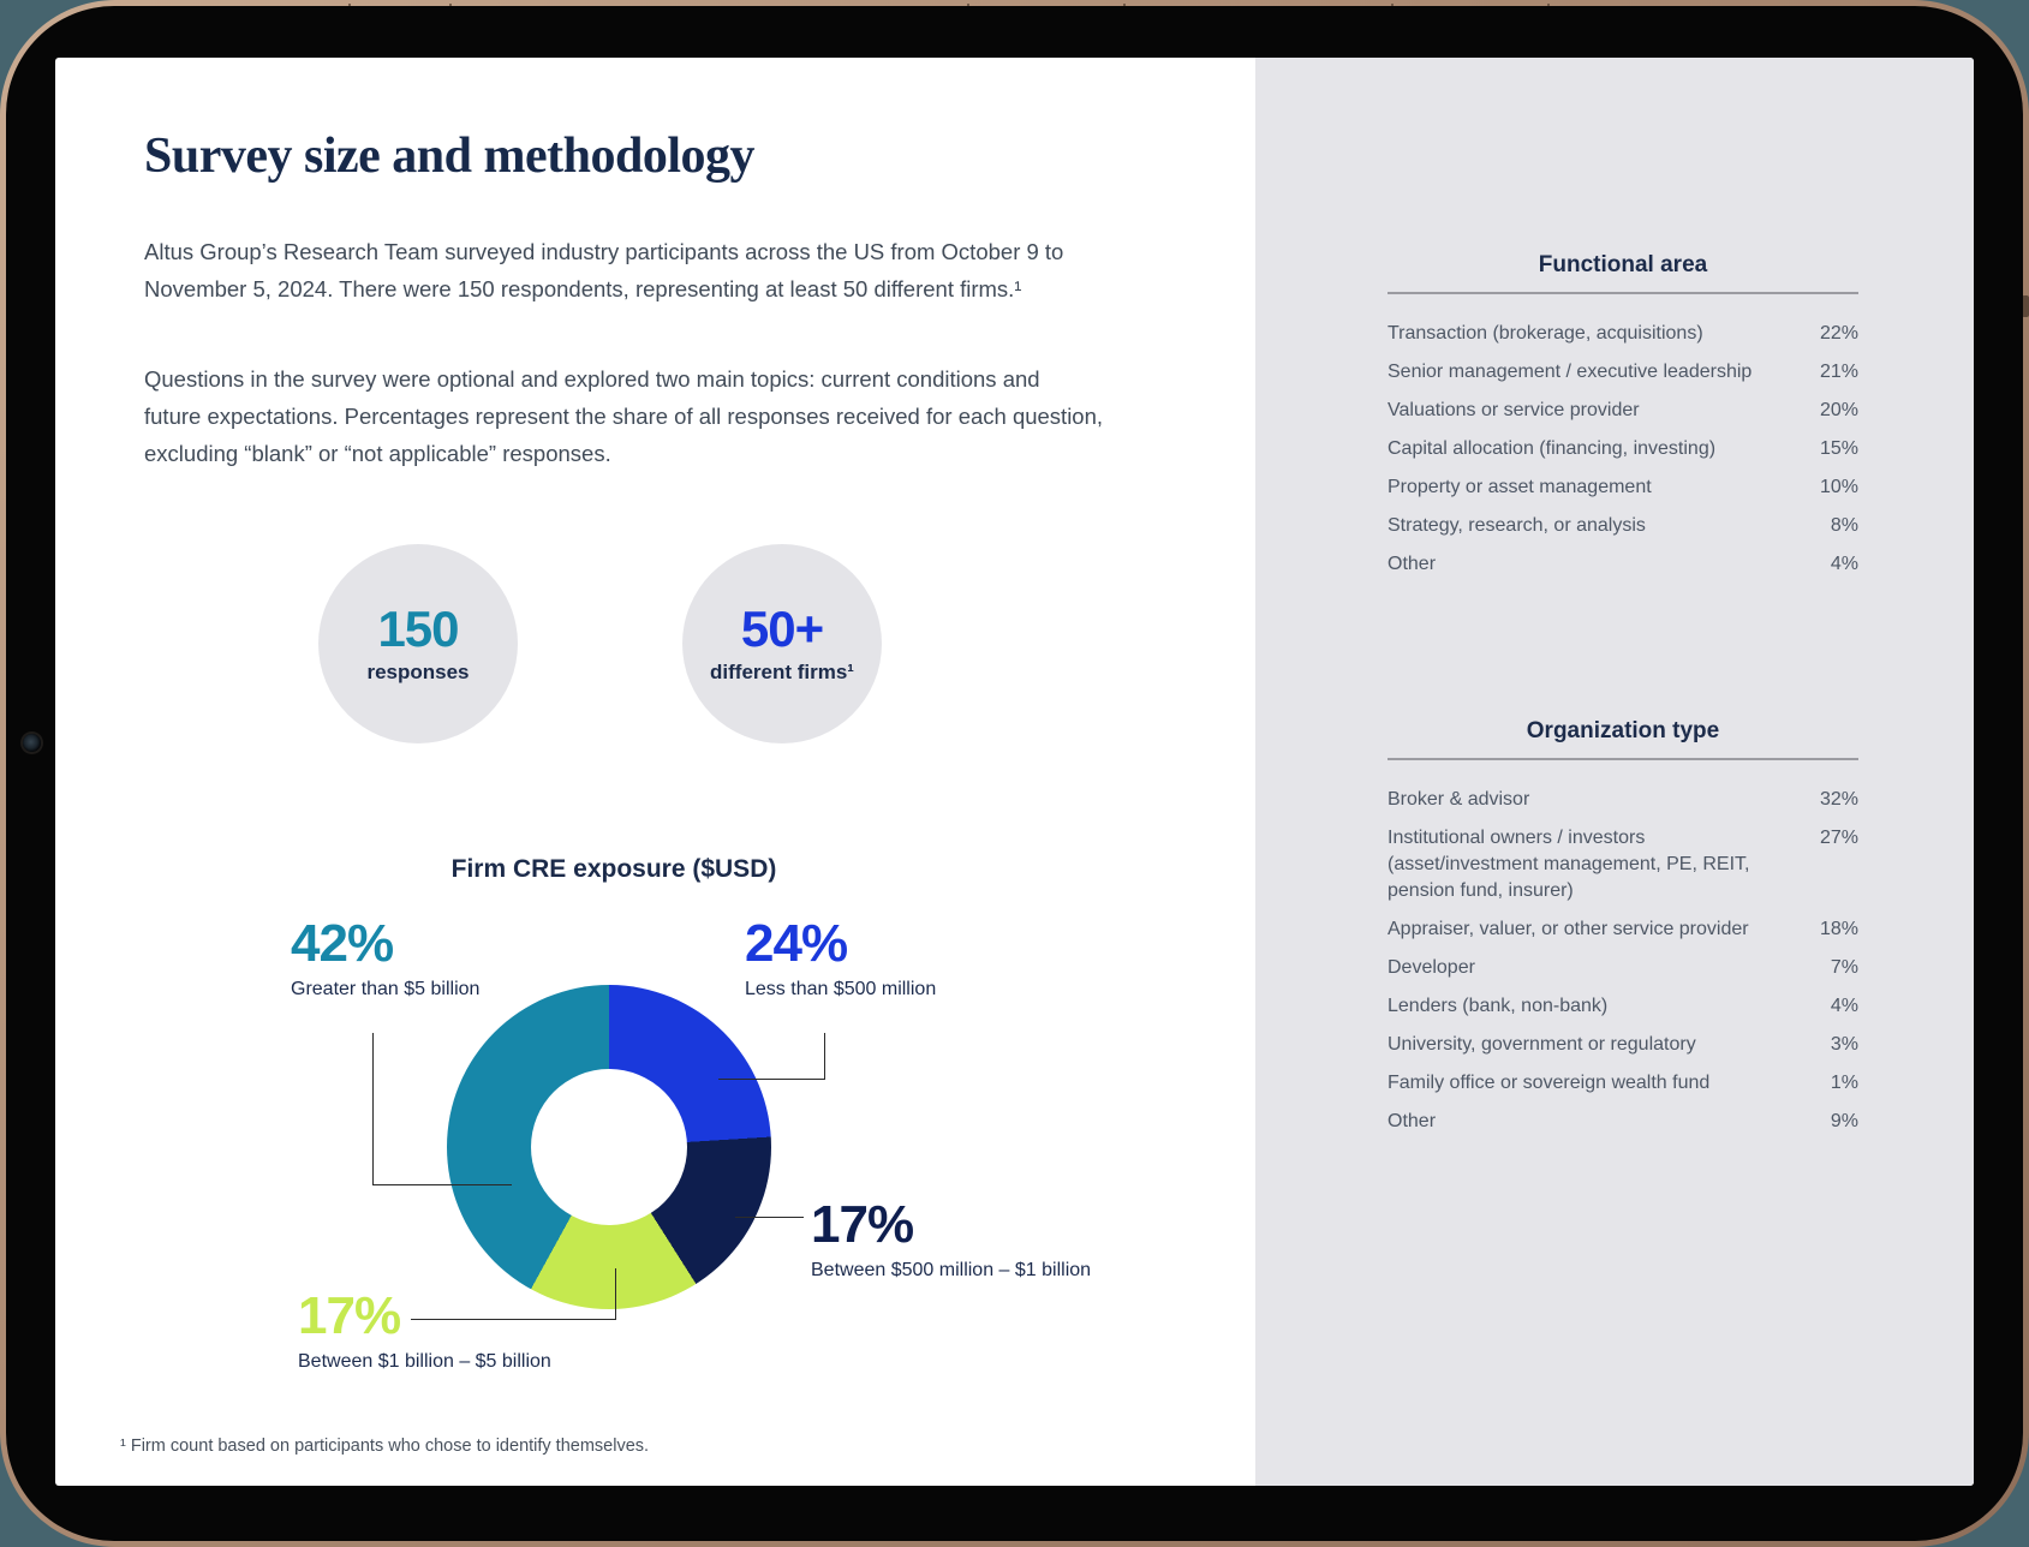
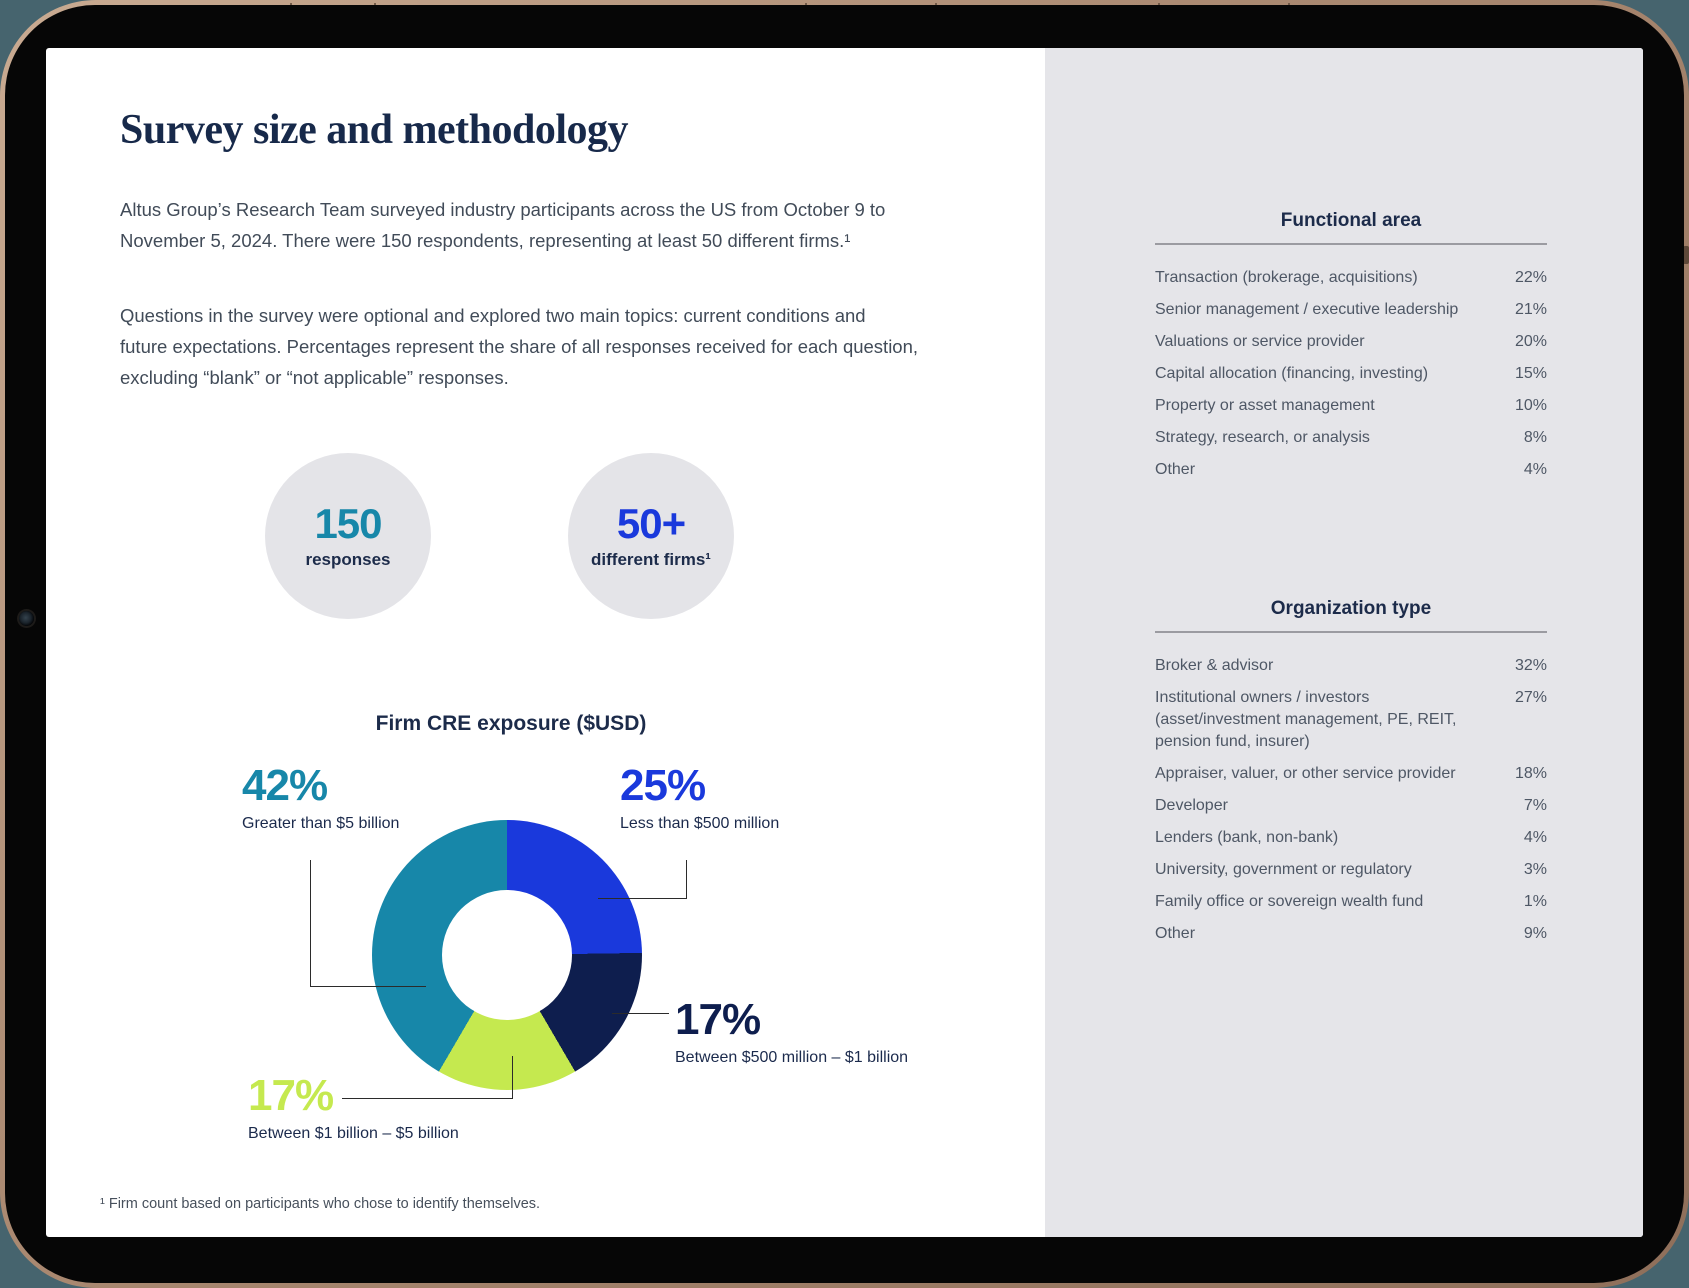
Less than $500 million: 24% -> 25%
